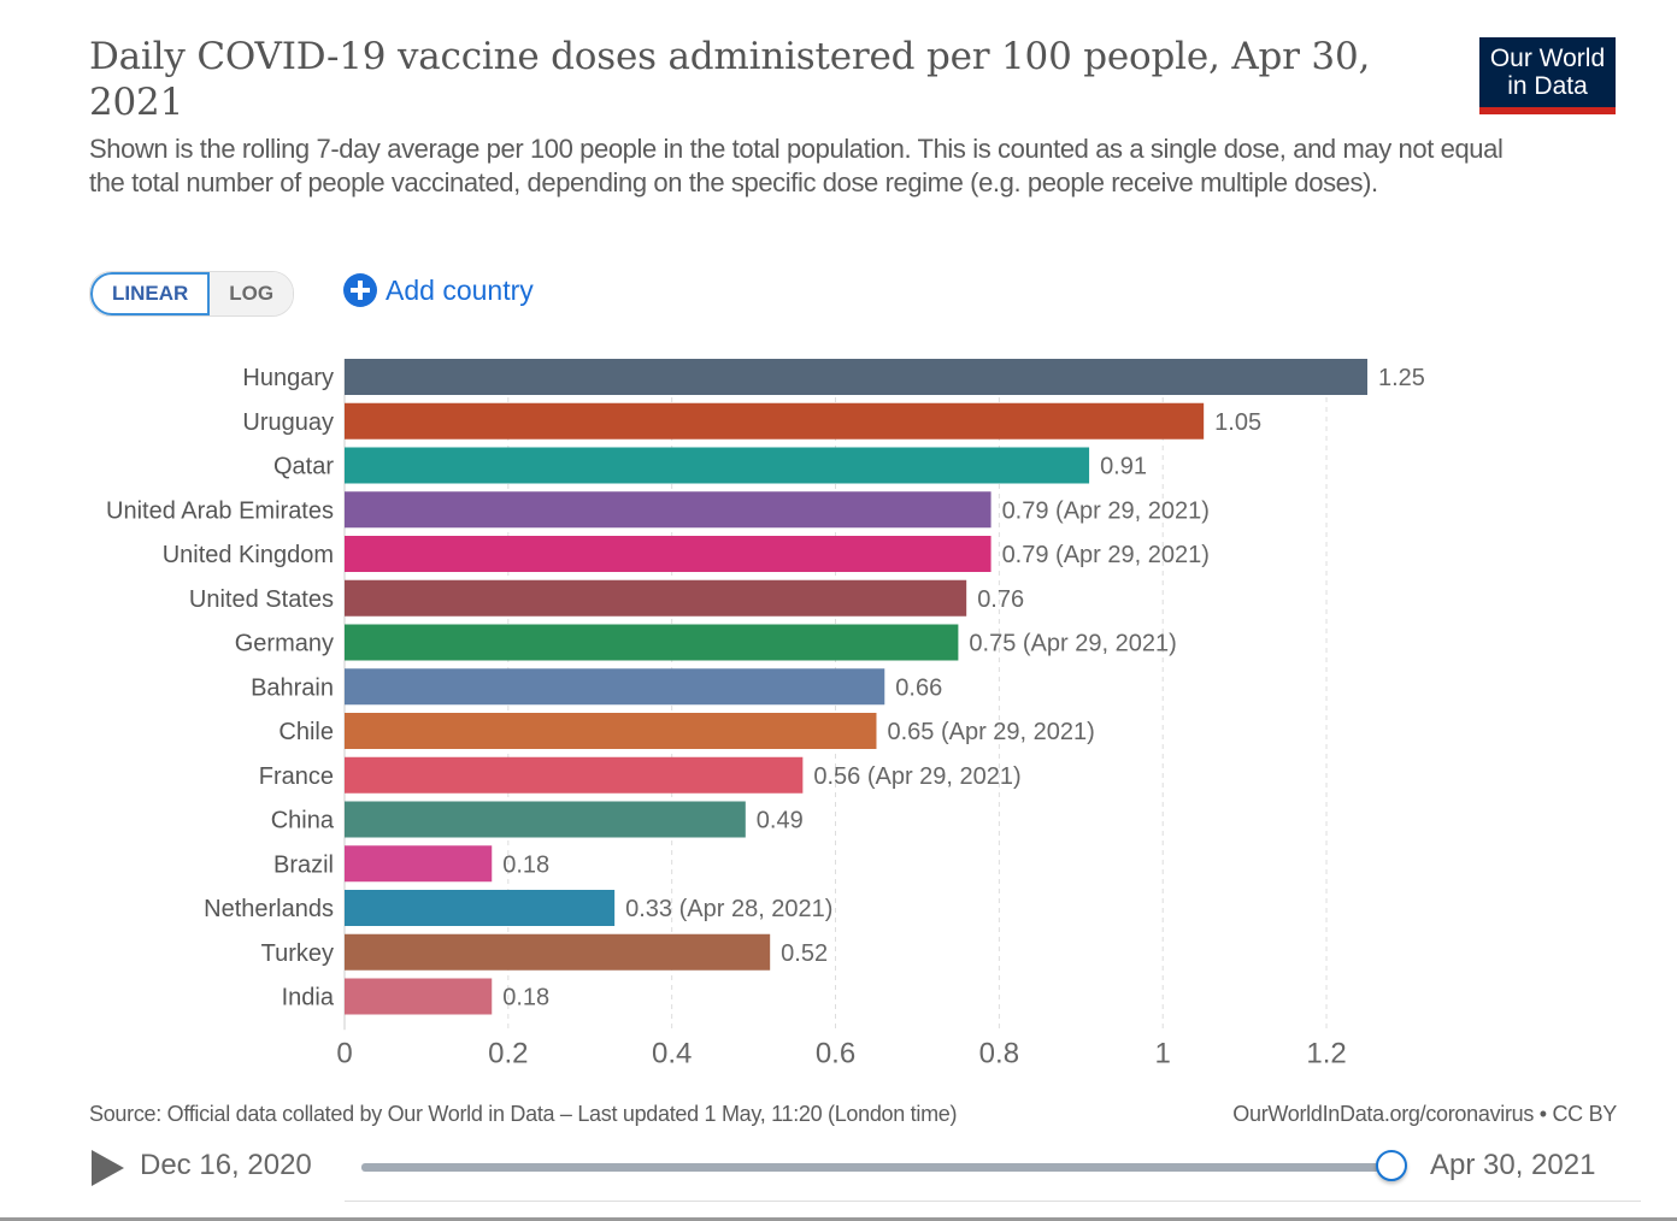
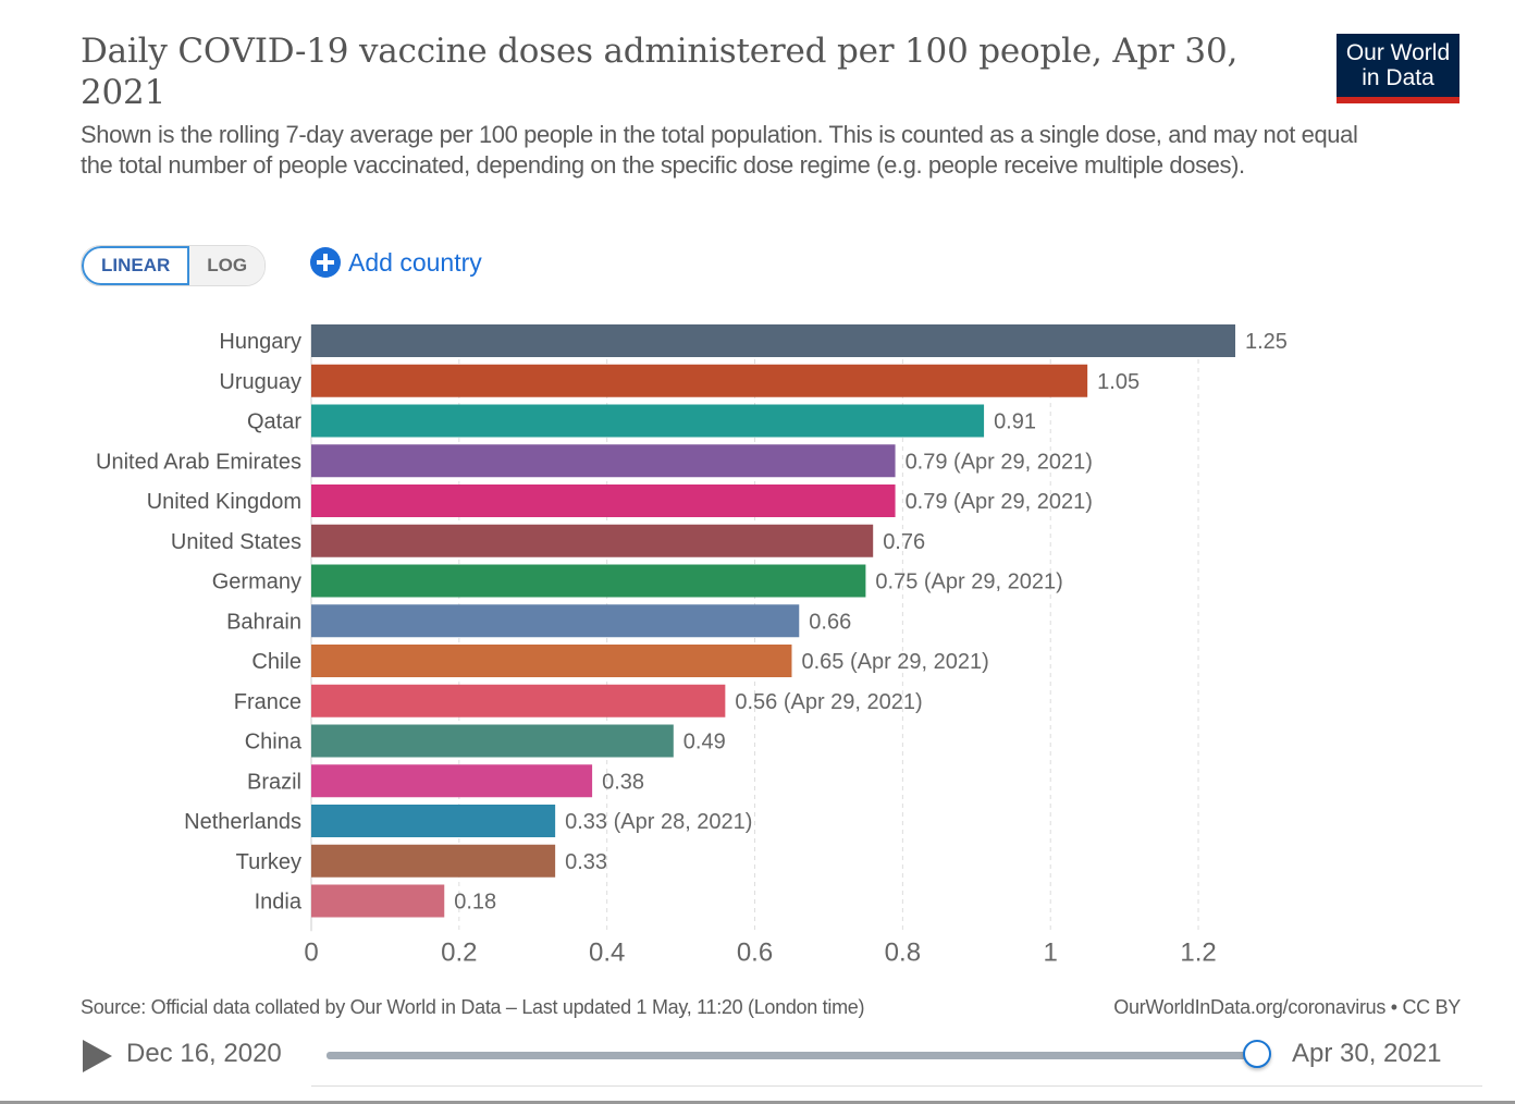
Brazil: 0.18 -> 0.38
Turkey: 0.52 -> 0.33
